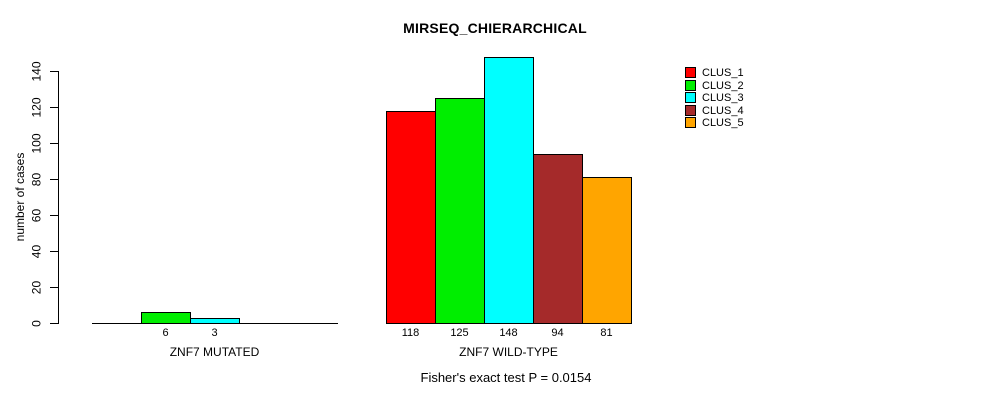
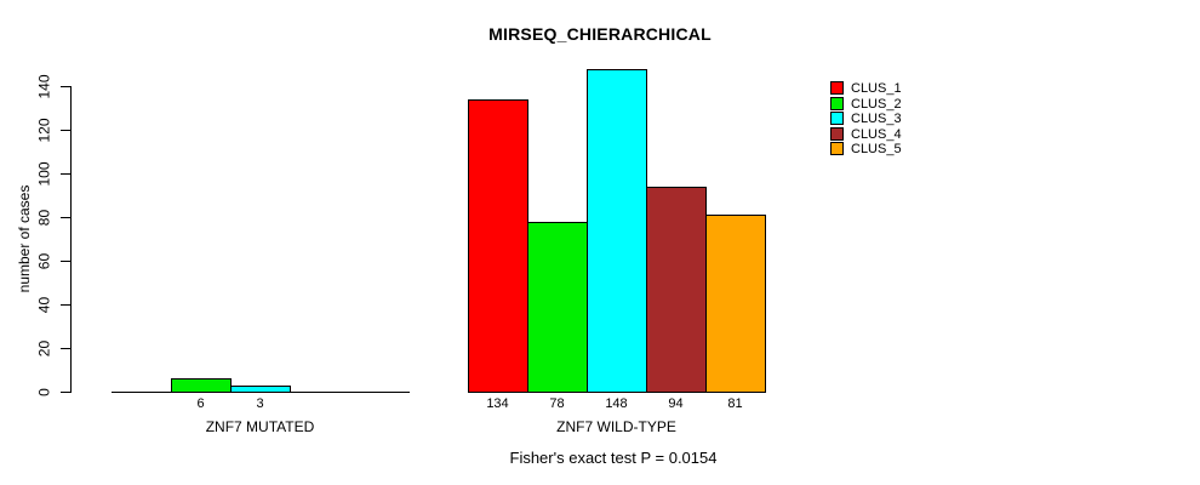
CLUS_1/ZNF7 WILD-TYPE: 118 -> 134
CLUS_2/ZNF7 WILD-TYPE: 125 -> 78
